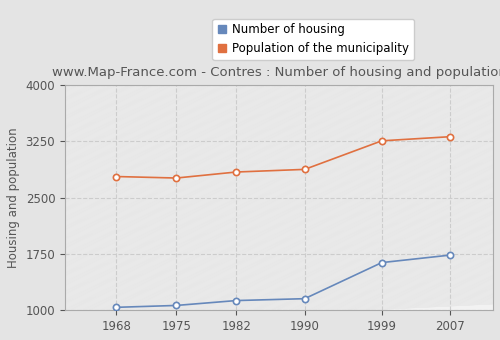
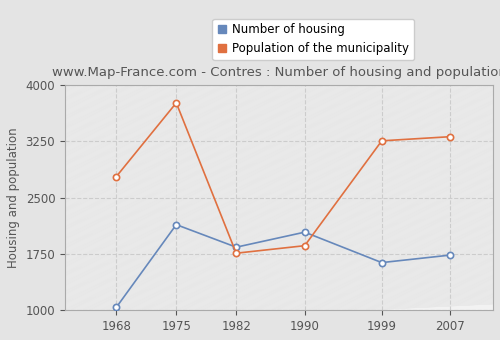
Number of housing/1975: 1060 -> 2140
Population of the municipality/1975: 2760 -> 3760
Number of housing/1982: 1130 -> 1840
Population of the municipality/1982: 2840 -> 1760
Number of housing/1990: 1160 -> 2040
Population of the municipality/1990: 2880 -> 1860
